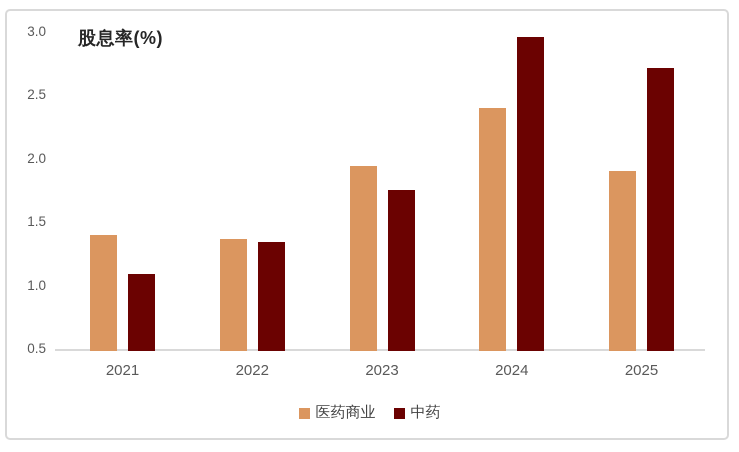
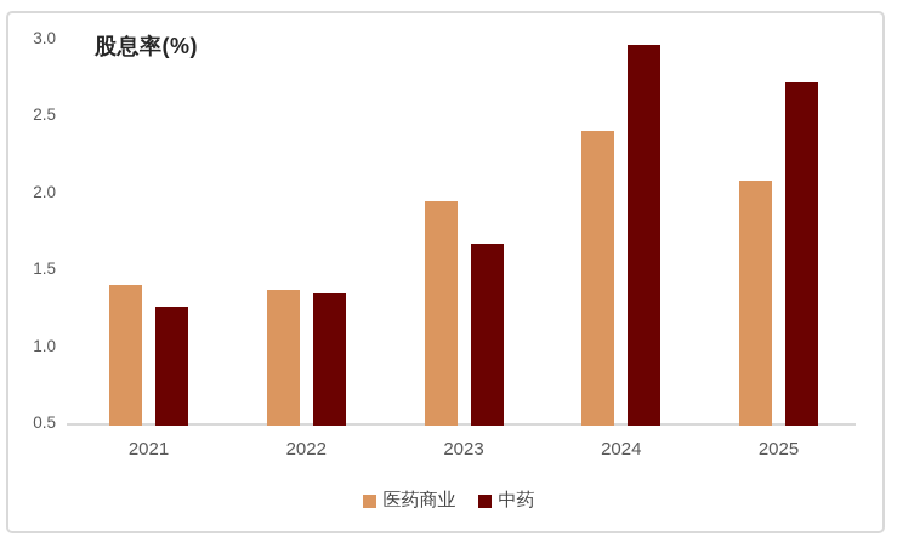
中药/2021: 1.11 -> 1.27
中药/2023: 1.77 -> 1.68
医药商业/2025: 1.92 -> 2.09
